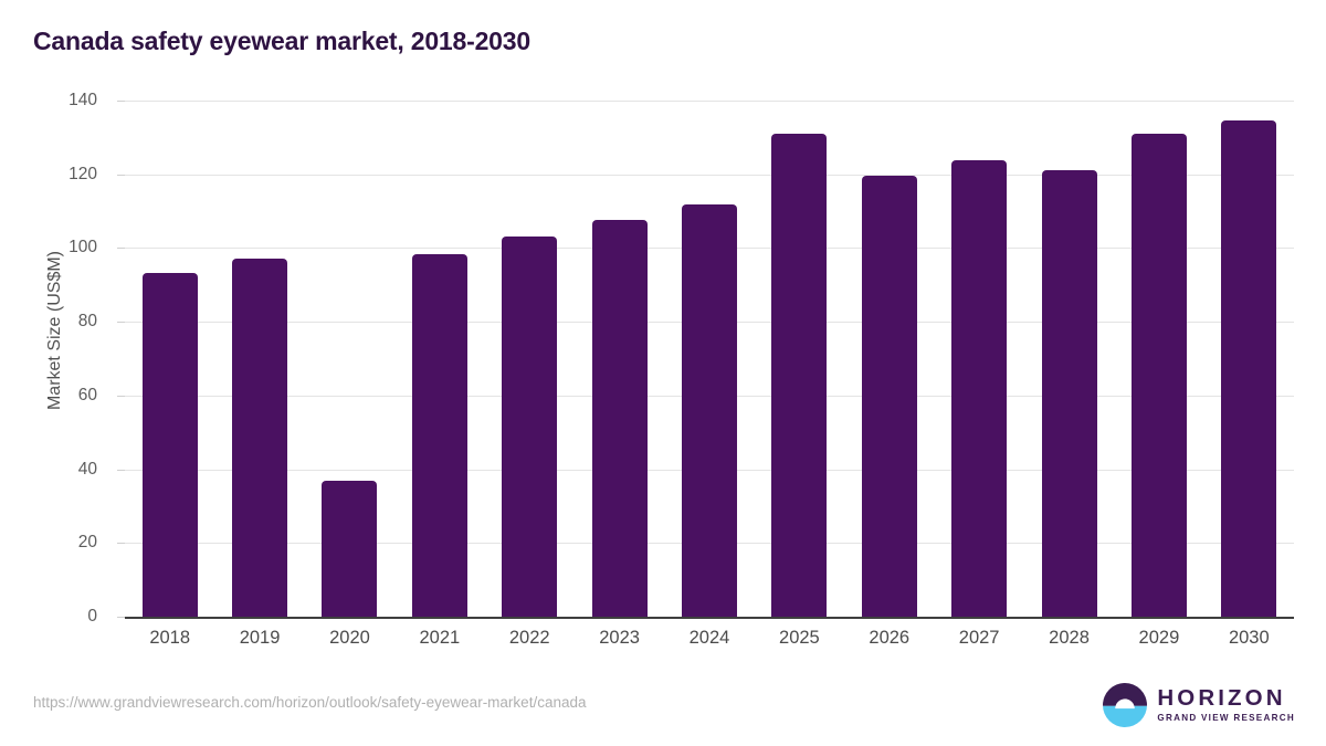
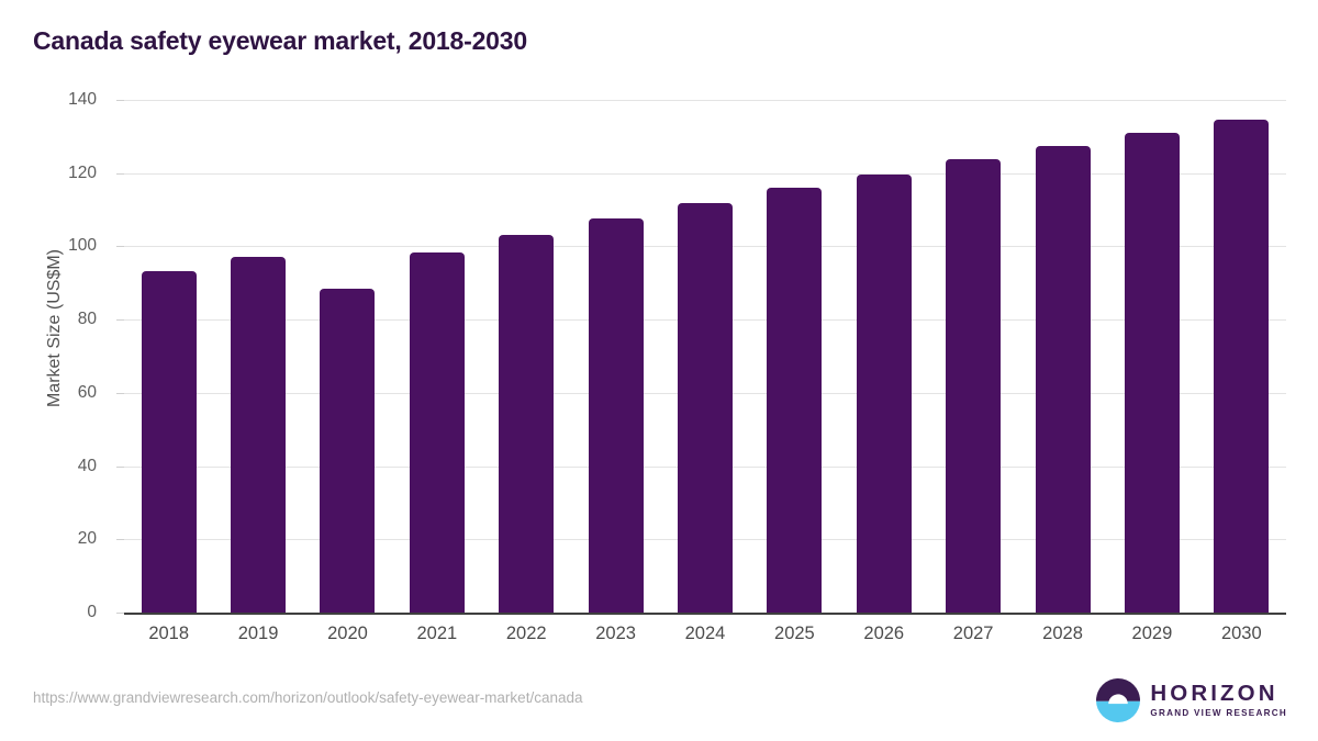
2020: 37 -> 88
2025: 131 -> 116
2028: 121 -> 127
